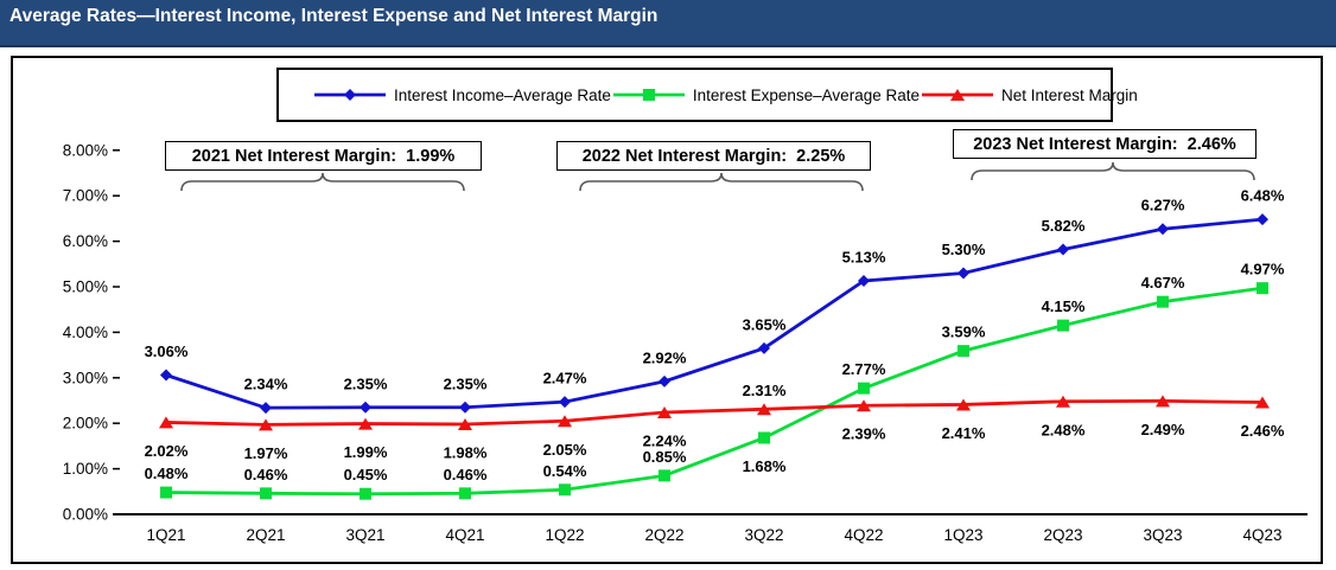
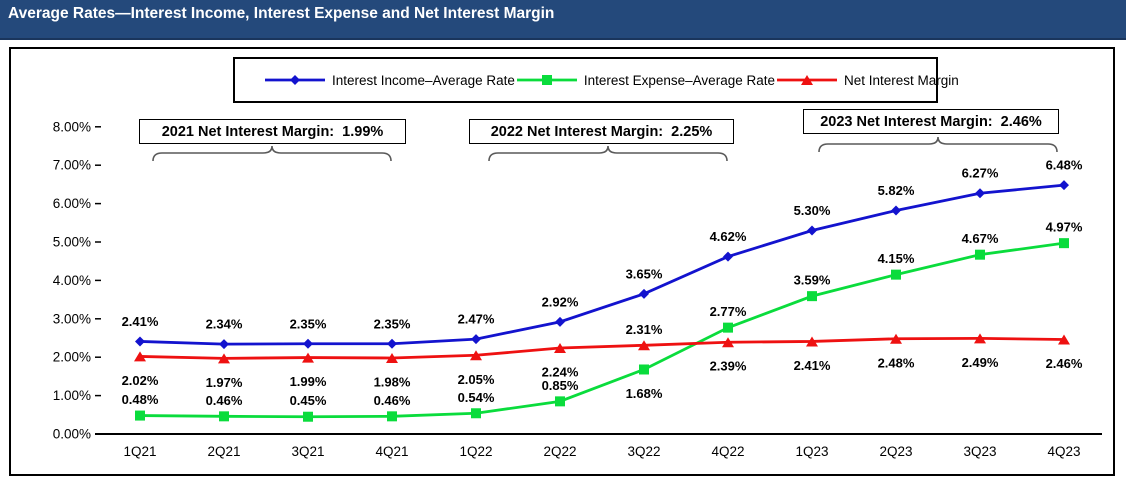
Interest Income–Average Rate/1Q21: 3.06% -> 2.41%
Interest Income–Average Rate/4Q22: 5.13% -> 4.62%
